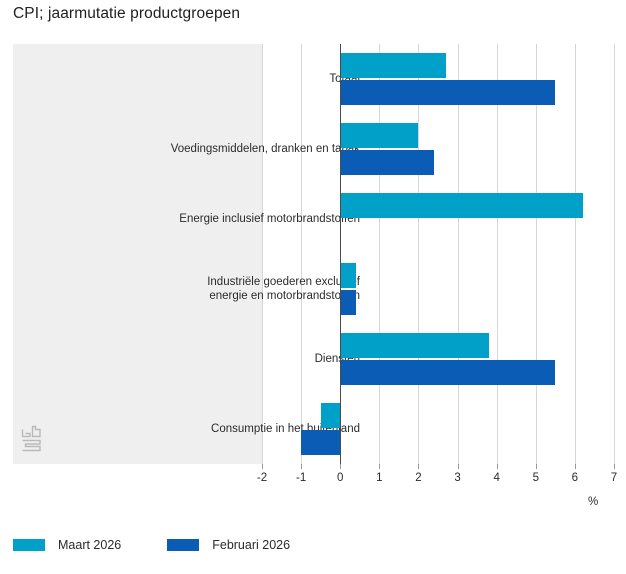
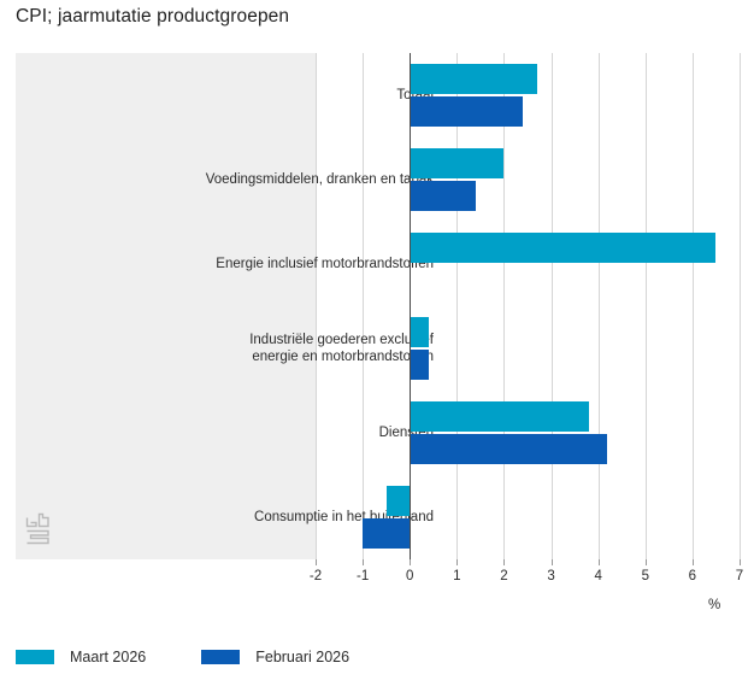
Februari 2026/Totaal: 5.5 -> 2.4
Februari 2026/Voedingsmiddelen, dranken en tabak: 2.4 -> 1.4
Maart 2026/Energie inclusief motorbrandstoffen: 6.2 -> 6.5
Februari 2026/Diensten: 5.5 -> 4.2
